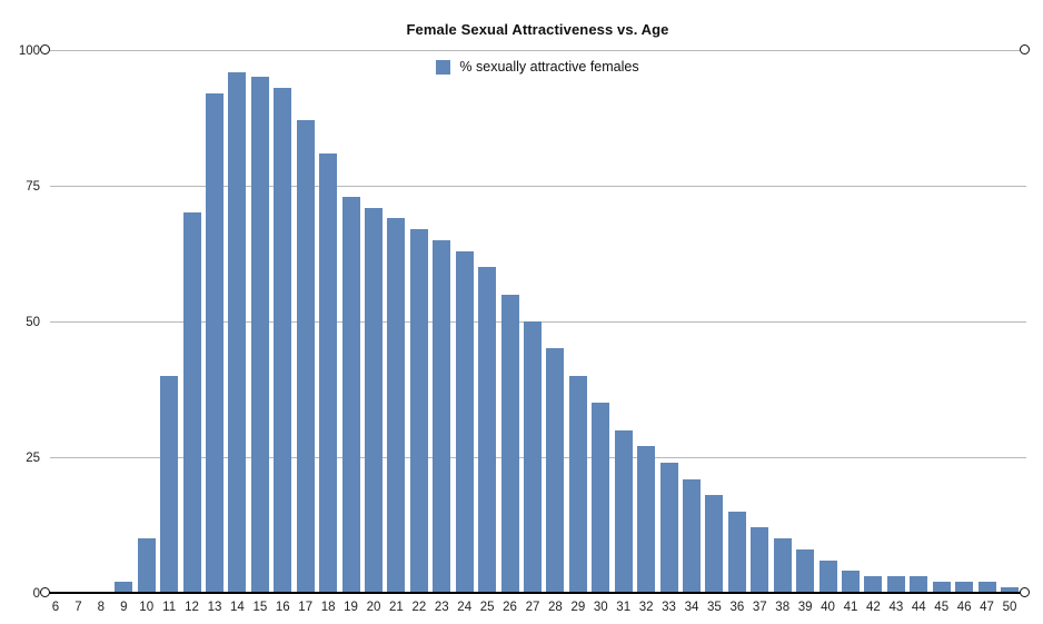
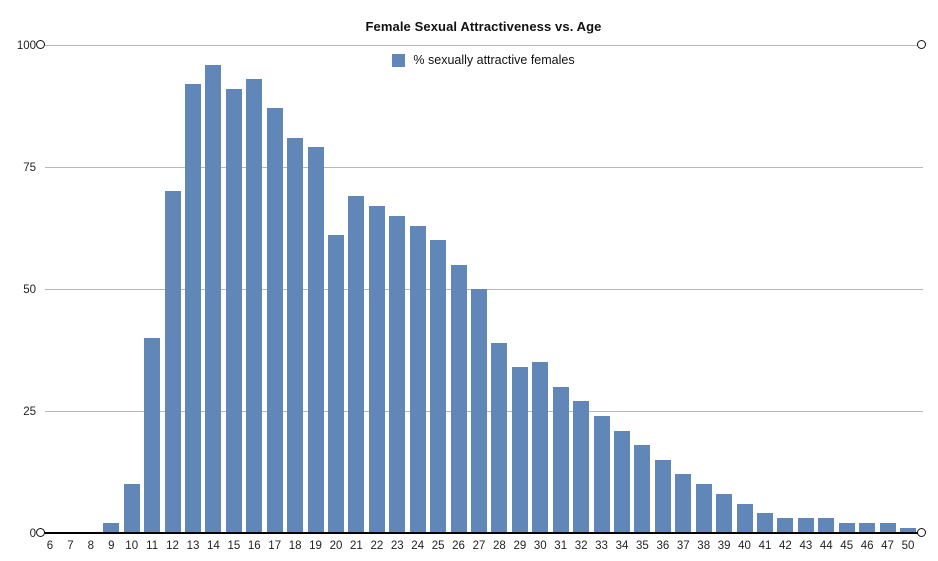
15: 95 -> 91
19: 73 -> 79
20: 71 -> 61
28: 45 -> 39
29: 40 -> 34
